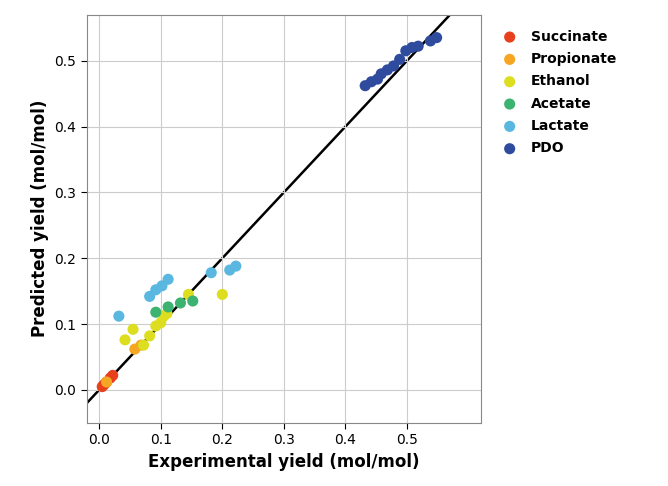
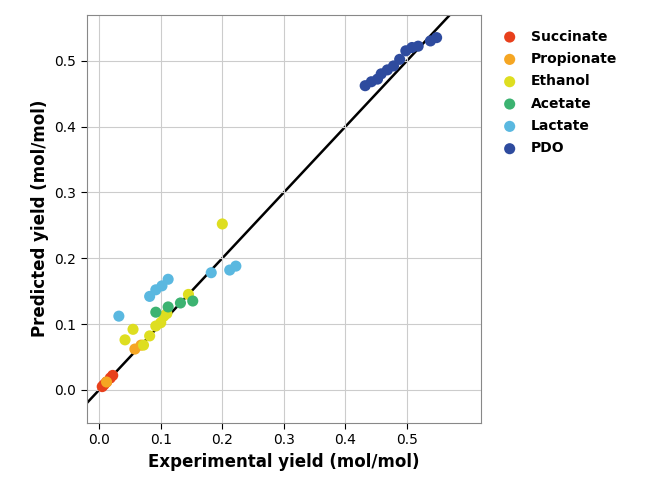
Ethanol/0.2: 0.145 -> 0.252
